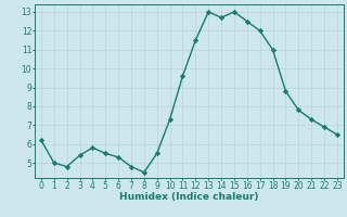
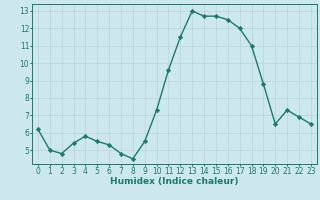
15: 13.0 -> 12.7
20: 7.8 -> 6.5
